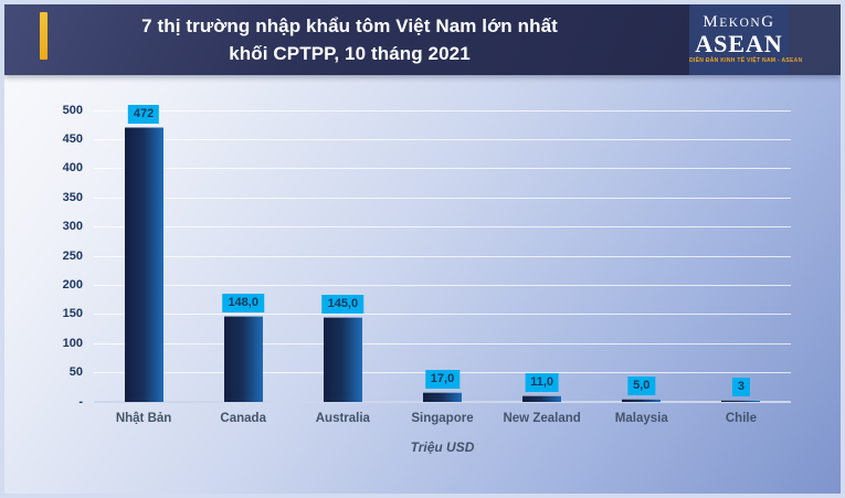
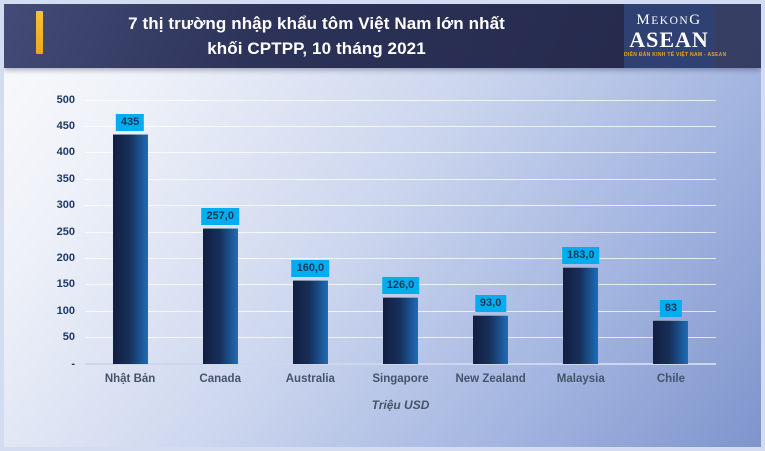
Nhật Bản: 472 -> 435
Canada: 148,0 -> 257,0
Australia: 145,0 -> 160,0
Singapore: 17,0 -> 126,0
New Zealand: 11,0 -> 93,0
Malaysia: 5,0 -> 183,0
Chile: 3 -> 83
